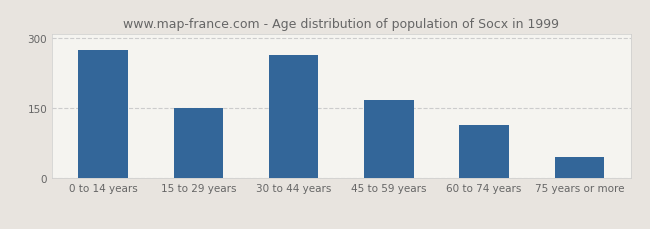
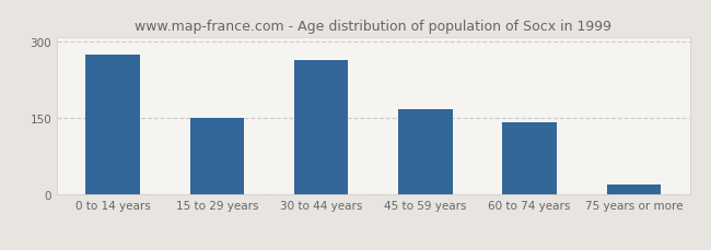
60 to 74 years: 115 -> 143
75 years or more: 45 -> 20
